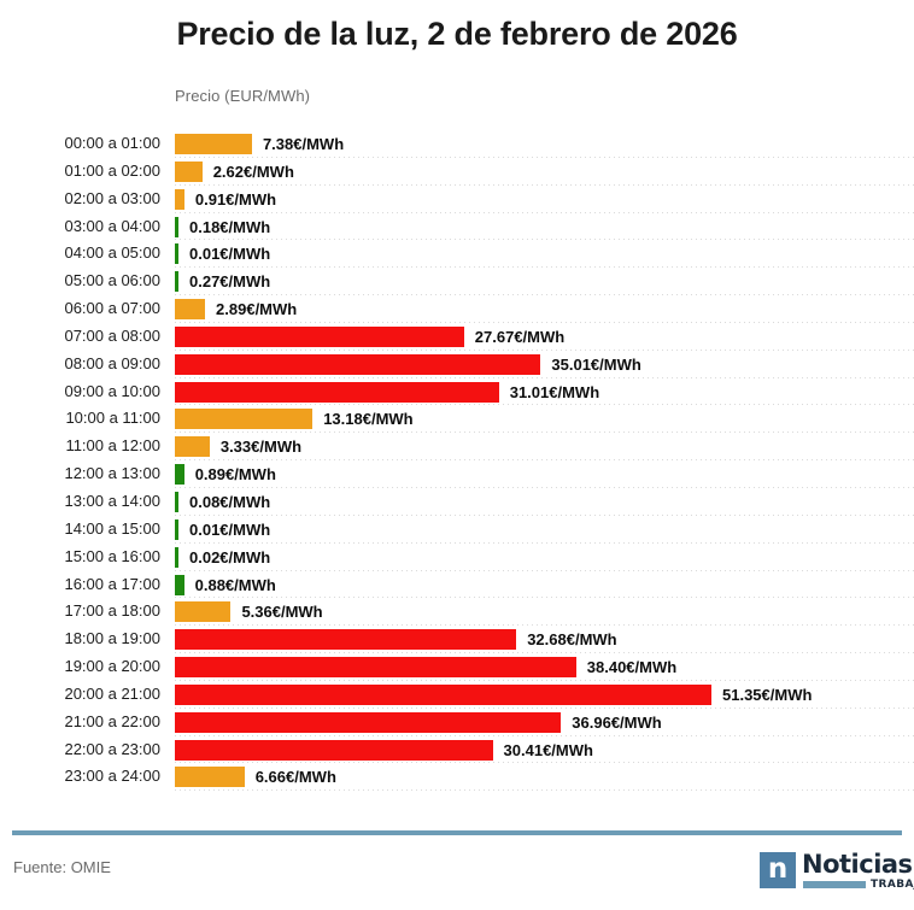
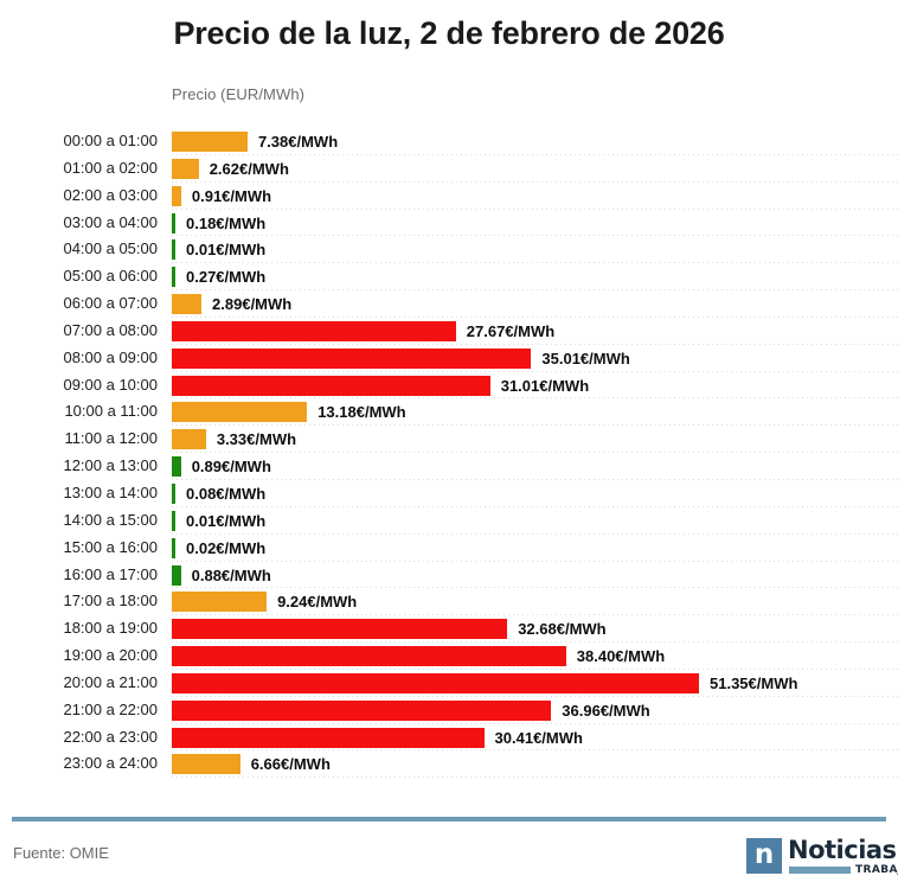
17:00 a 18:00: 5.36 -> 9.24
